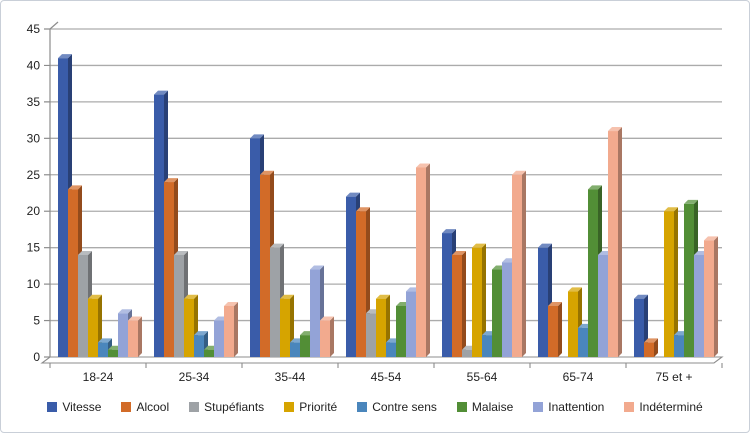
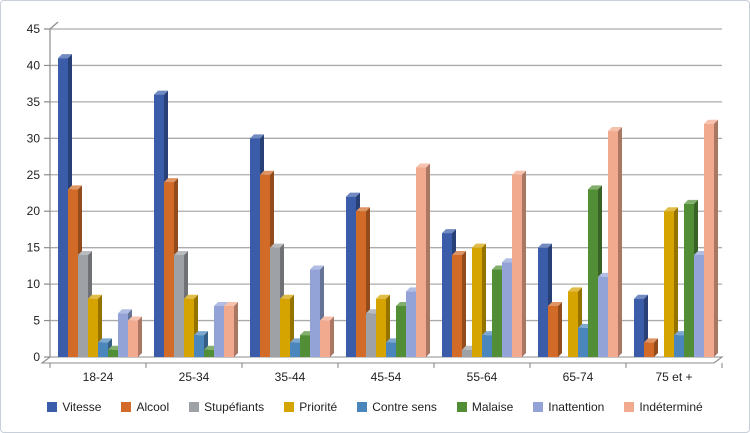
Inattention/25-34: 5 -> 7
Inattention/65-74: 14 -> 11
Indéterminé/75 et +: 16 -> 32
